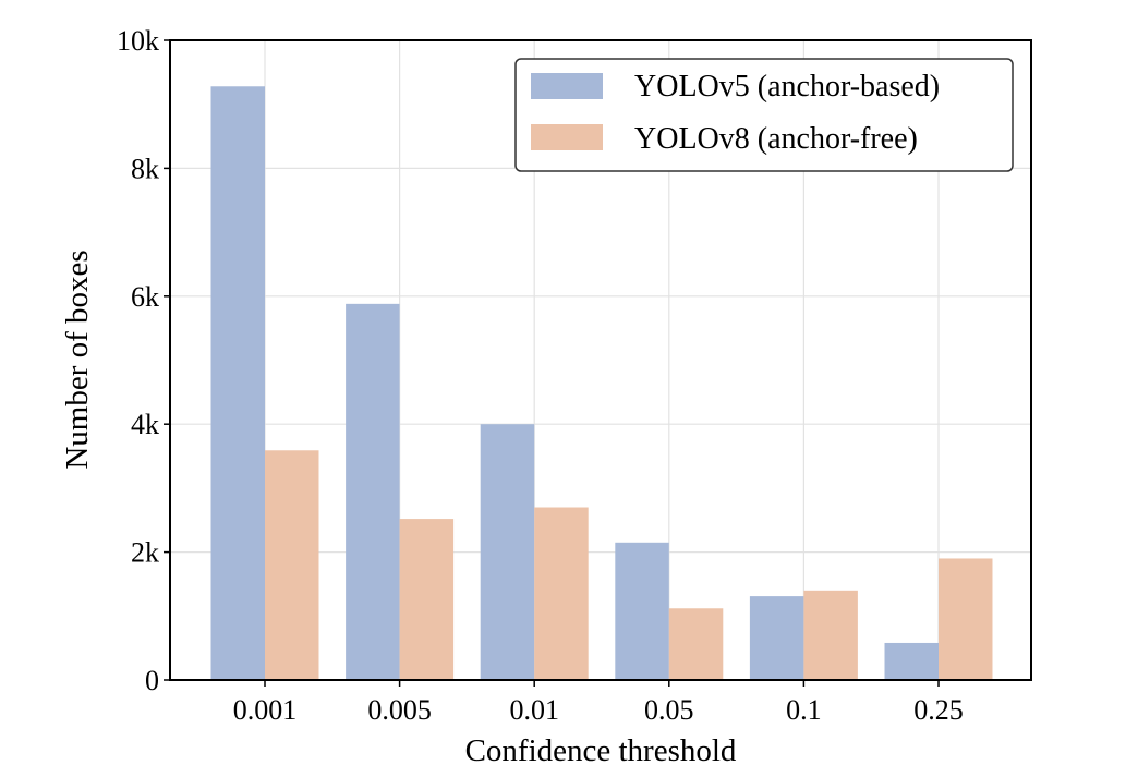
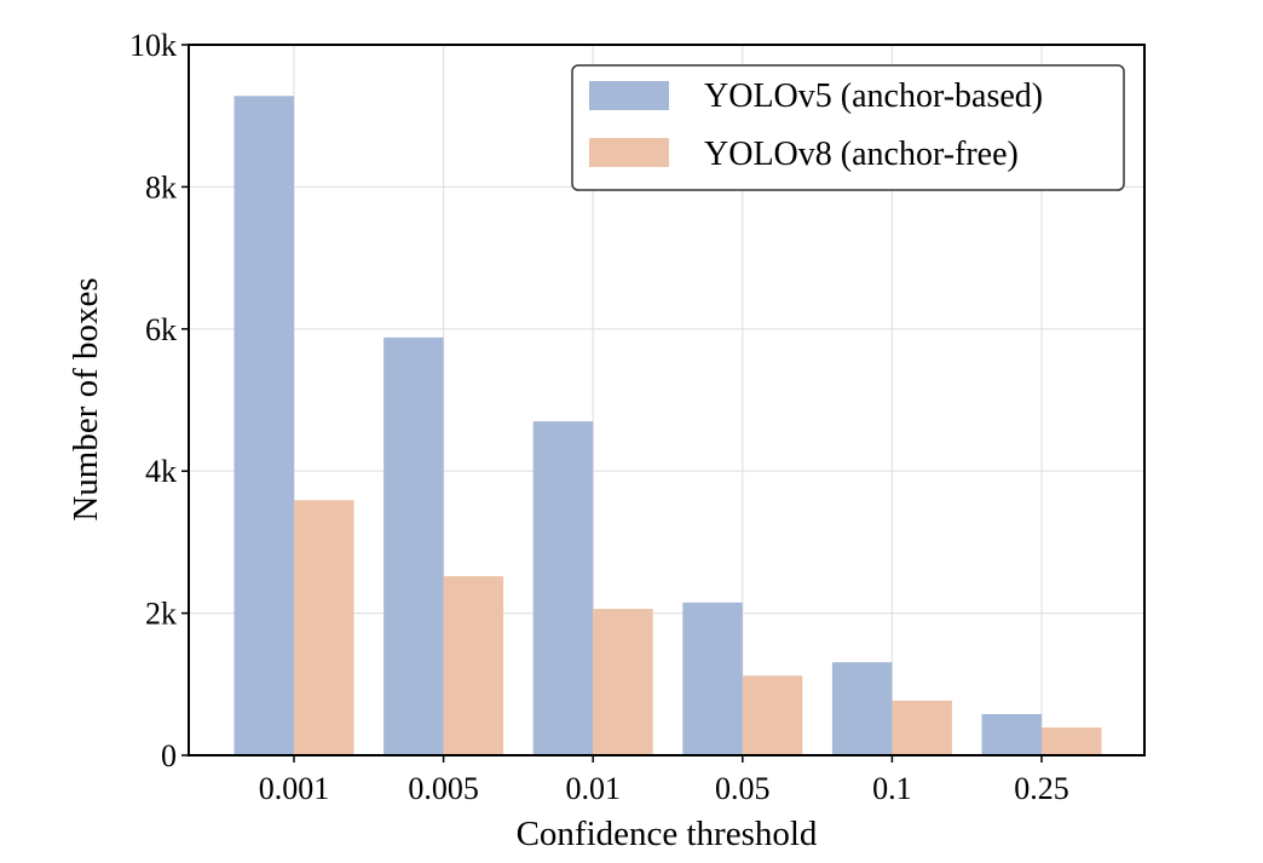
YOLOv5 (anchor-based)/0.01: 4.0k -> 4.7k
YOLOv8 (anchor-free)/0.01: 2.7k -> 2.1k
YOLOv8 (anchor-free)/0.1: 1.4k -> 0.8k
YOLOv8 (anchor-free)/0.25: 1.9k -> 0.4k
